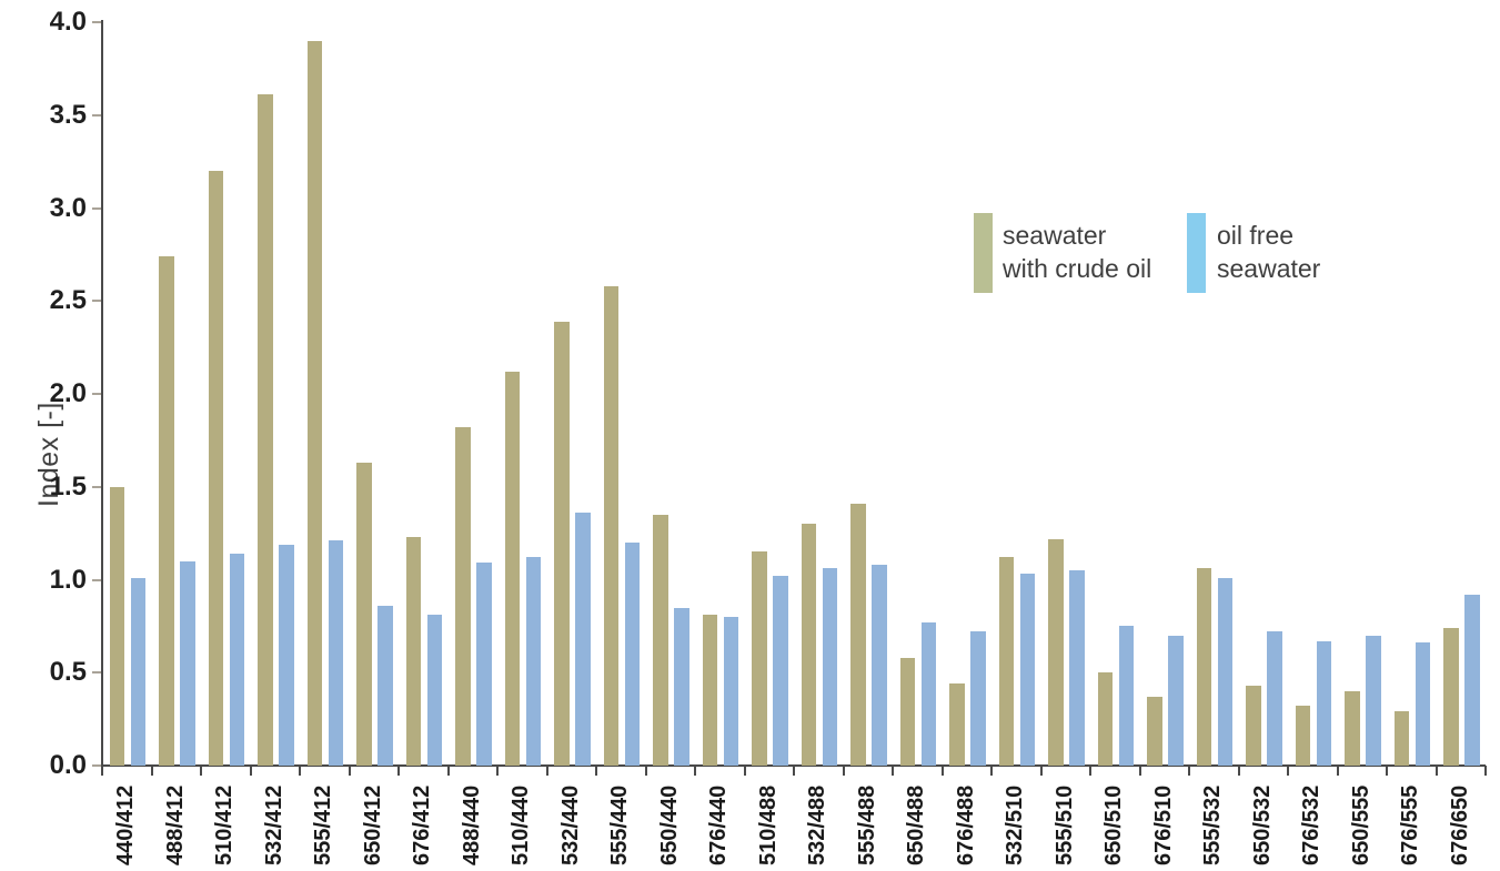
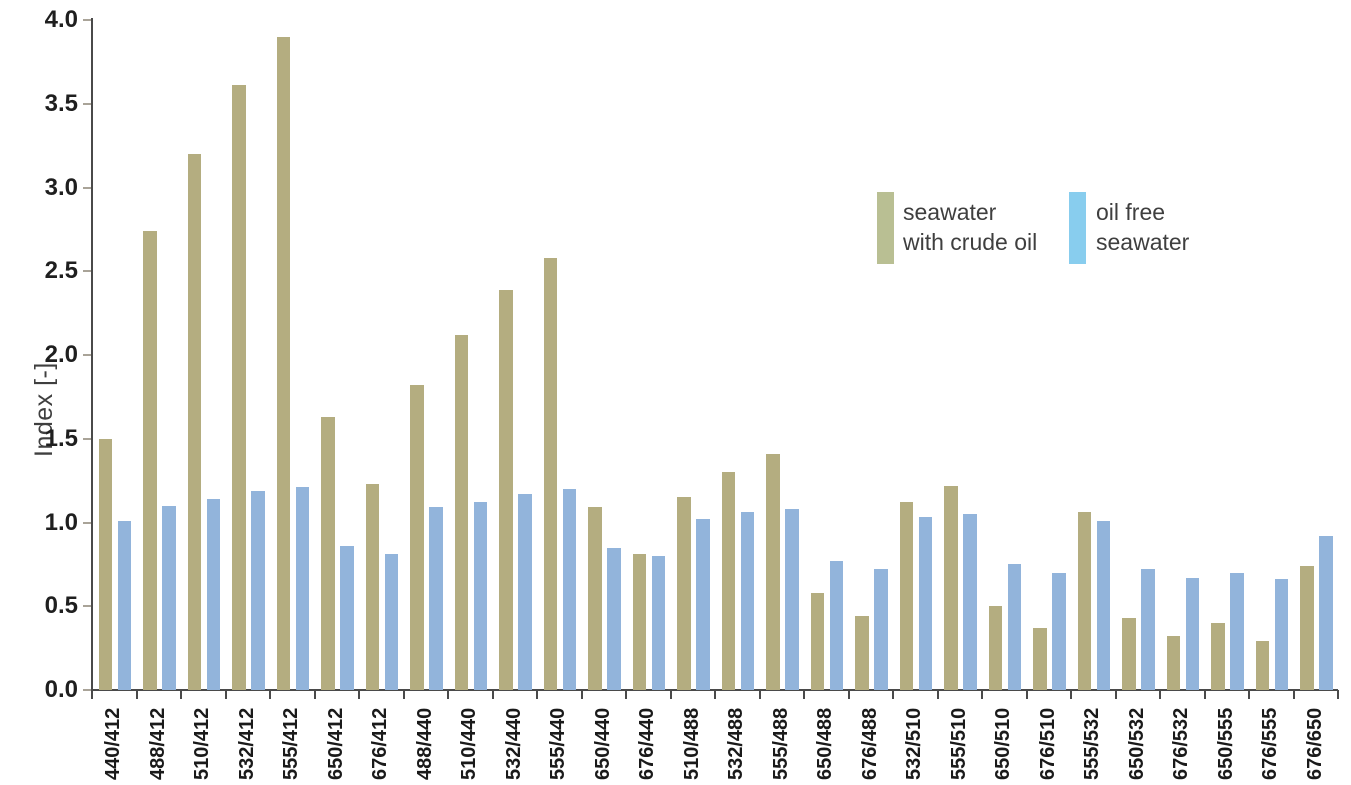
oil free seawater/532/440: 1.36 -> 1.17
seawater with crude oil/650/440: 1.35 -> 1.09
